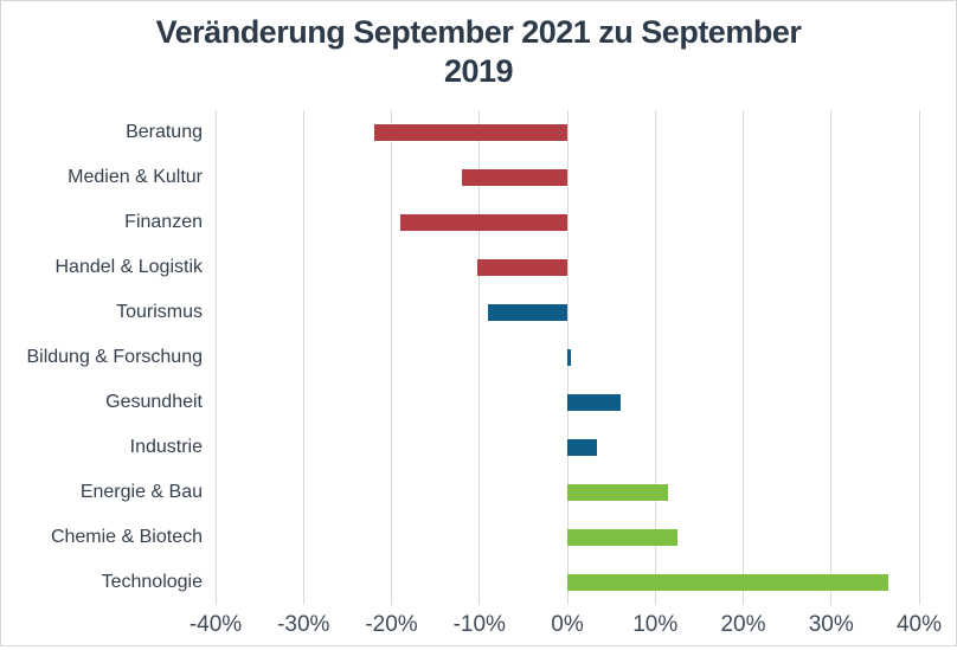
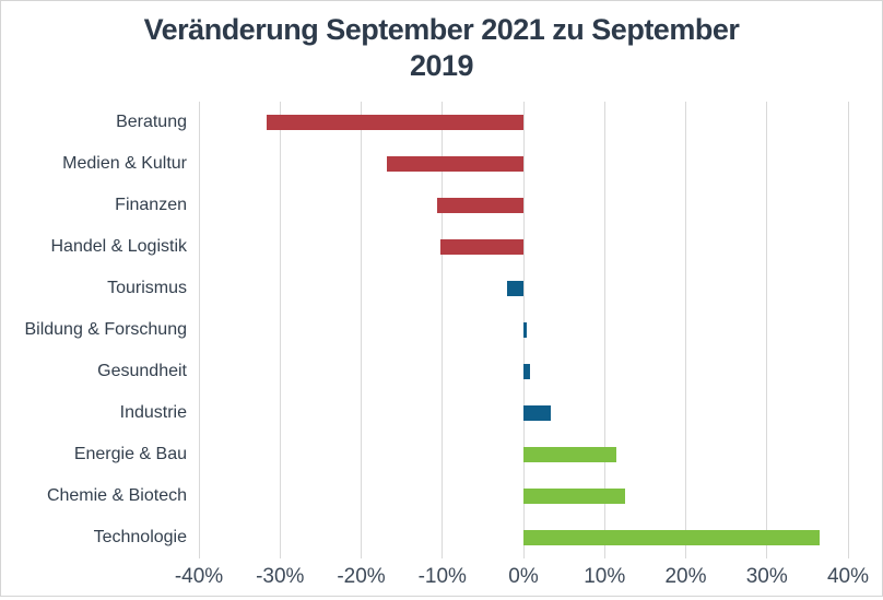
Beratung: -22% -> -32%
Medien & Kultur: -12% -> -17%
Finanzen: -19% -> -11%
Tourismus: -9% -> -2%
Gesundheit: 6% -> 1%
